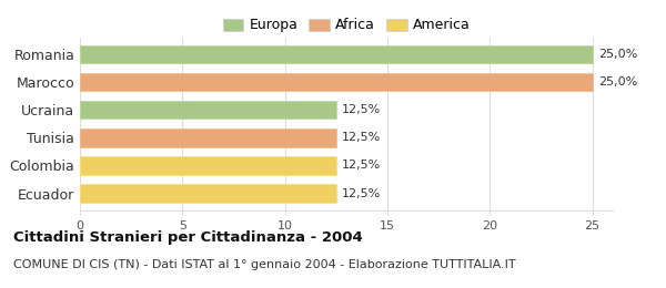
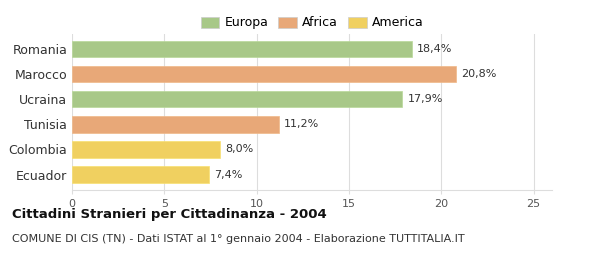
Romania: 25,0% -> 18,4%
Marocco: 25,0% -> 20,8%
Ucraina: 12,5% -> 17,9%
Tunisia: 12,5% -> 11,2%
Colombia: 12,5% -> 8,0%
Ecuador: 12,5% -> 7,4%
